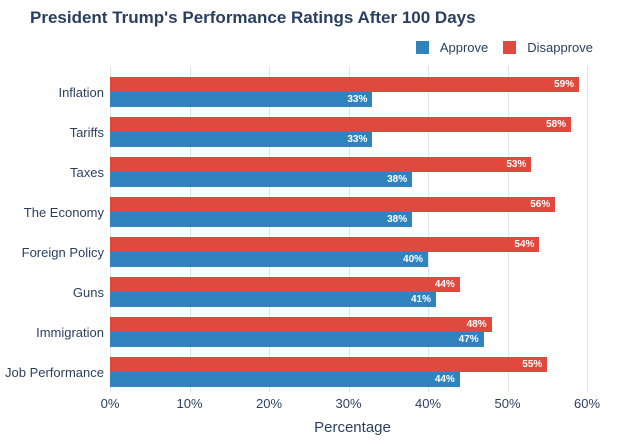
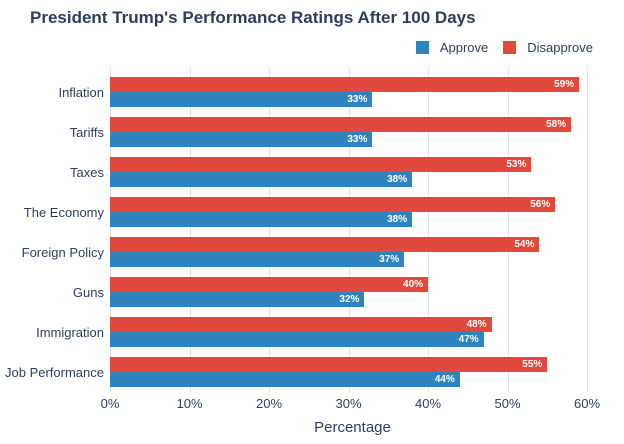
Approve/Foreign Policy: 40% -> 37%
Approve/Guns: 41% -> 32%
Disapprove/Guns: 44% -> 40%
